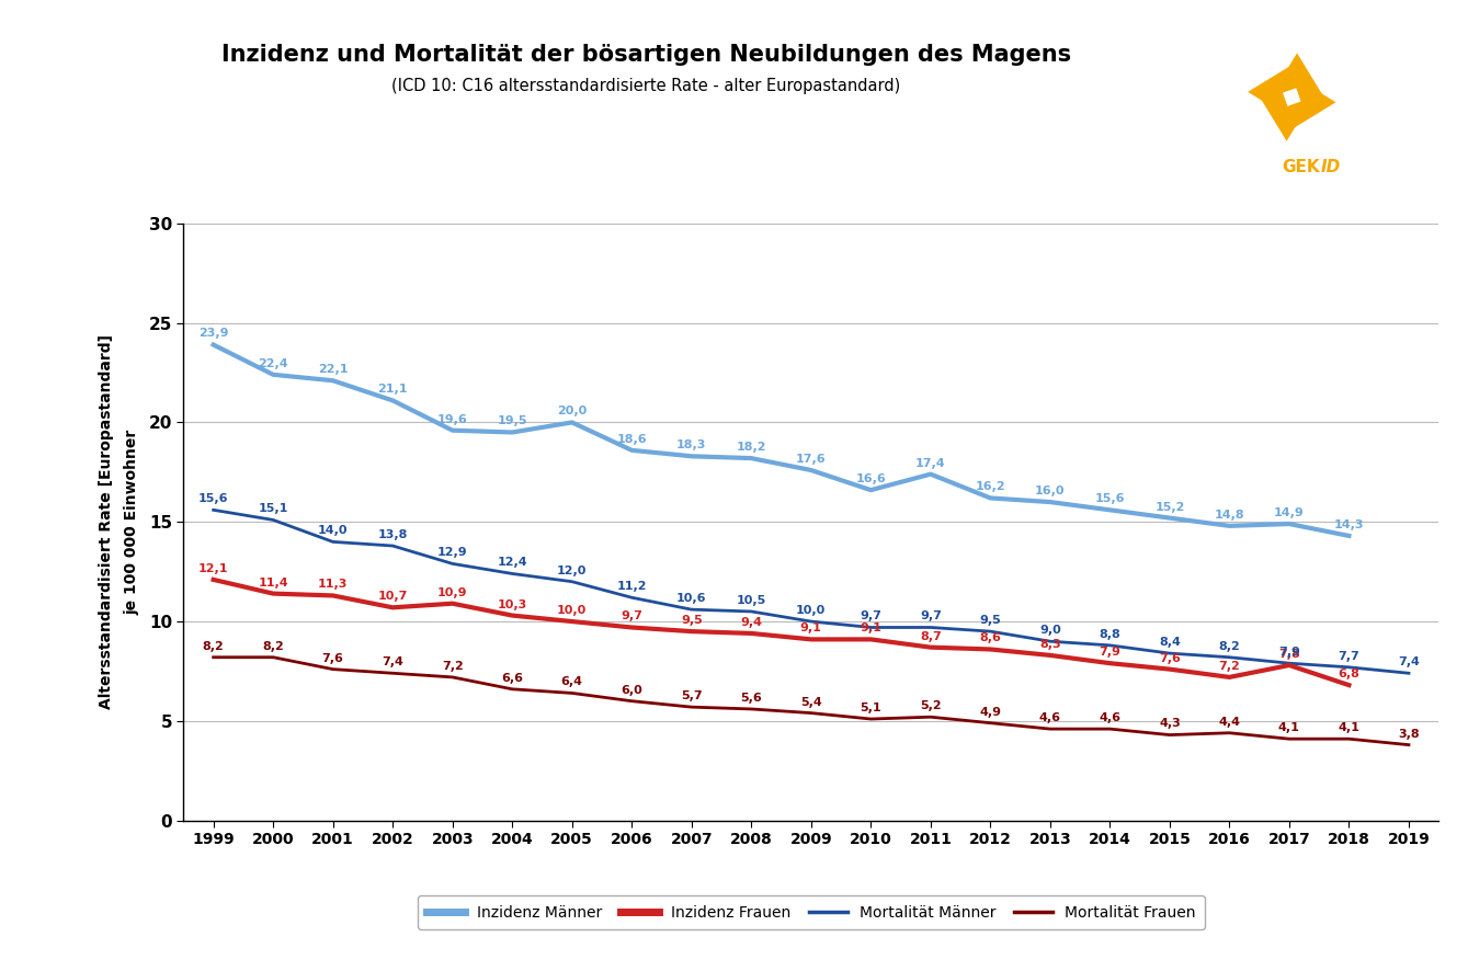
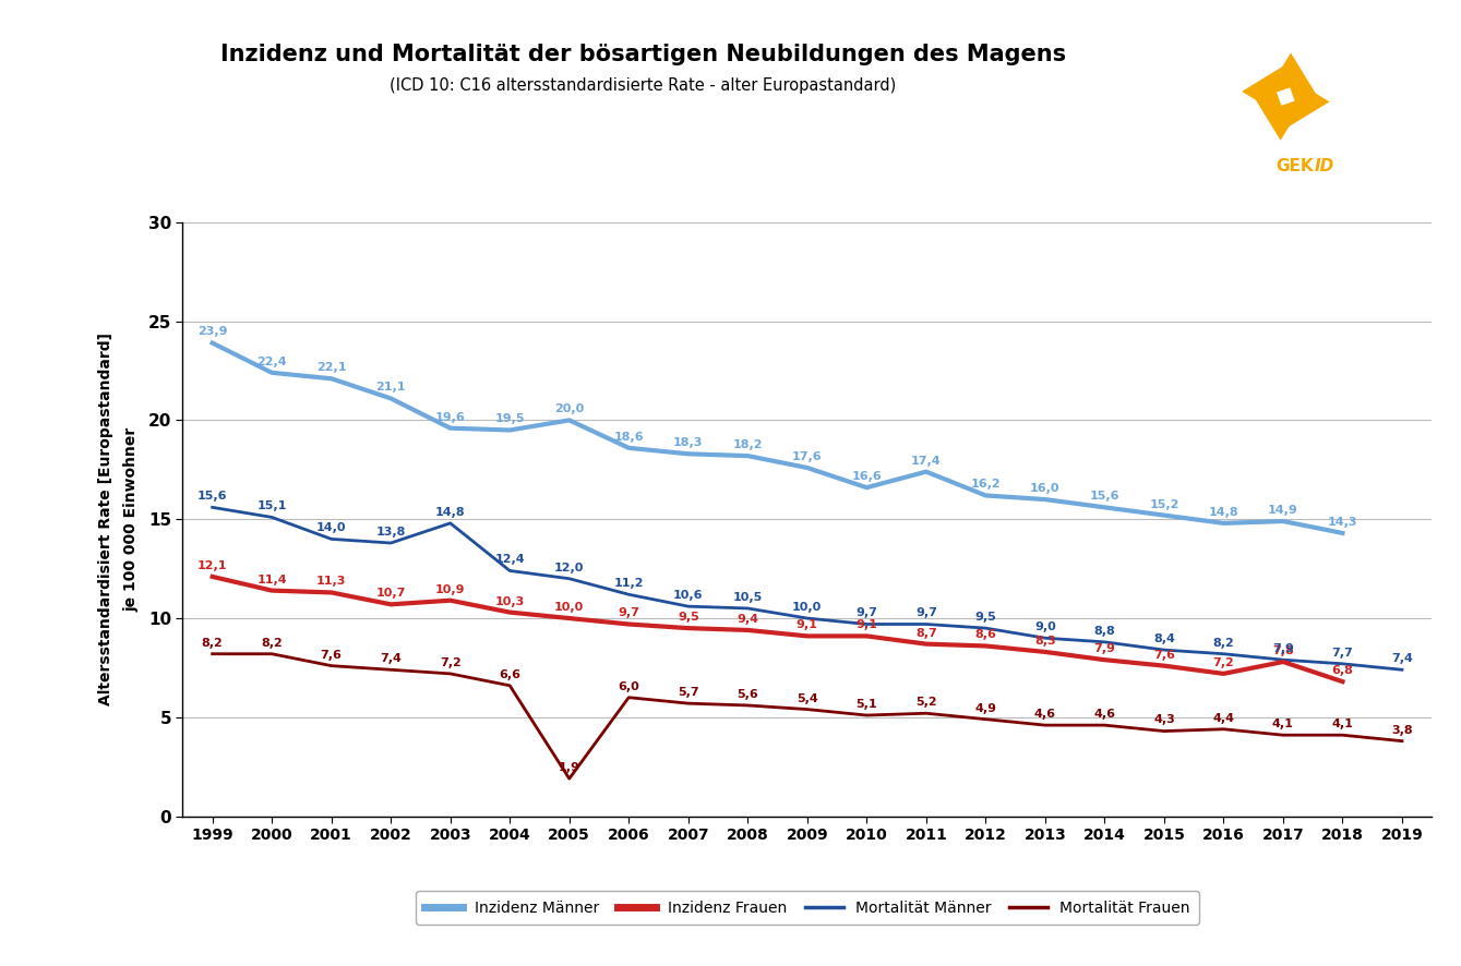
Mortalität Männer/2003: 12,9 -> 14,8
Mortalität Frauen/2005: 6,4 -> 1,9
